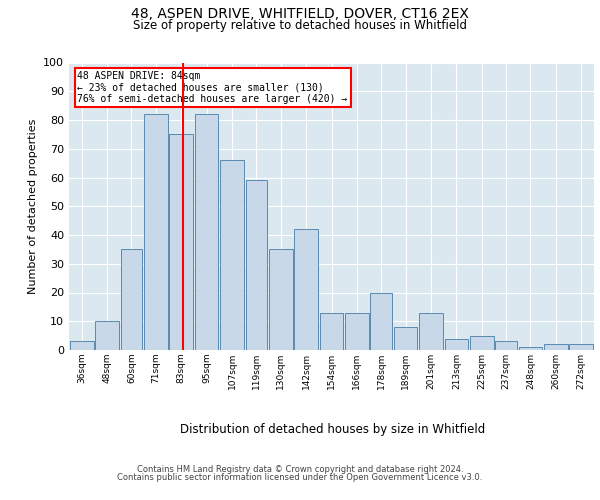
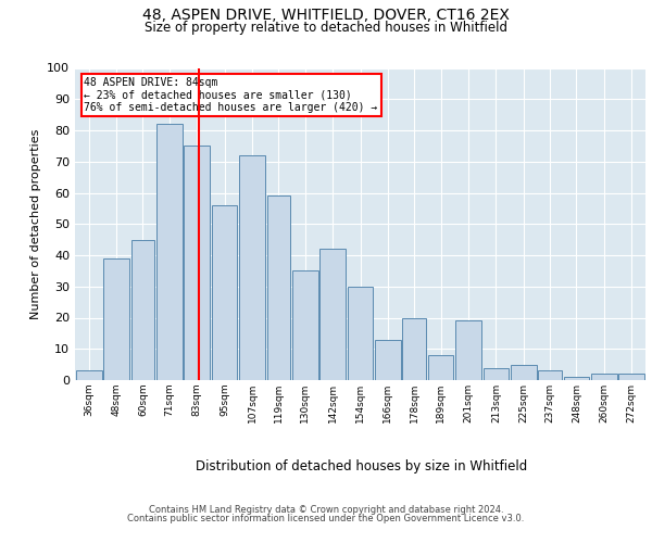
48sqm: 10 -> 39
60sqm: 35 -> 45
95sqm: 82 -> 56
107sqm: 66 -> 72
154sqm: 13 -> 30
201sqm: 13 -> 19
